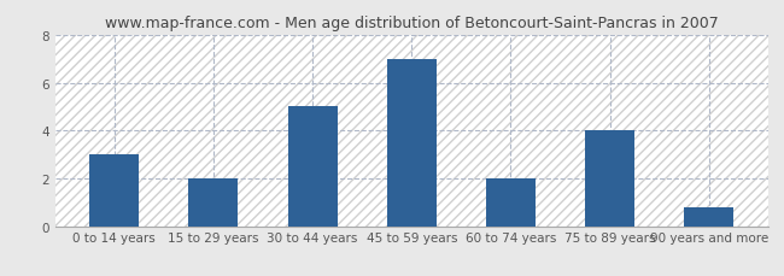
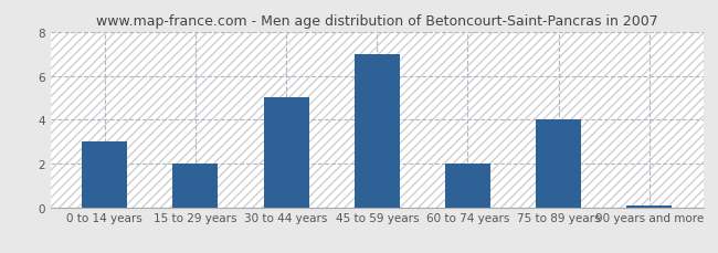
90 years and more: 0.8 -> 0.1
